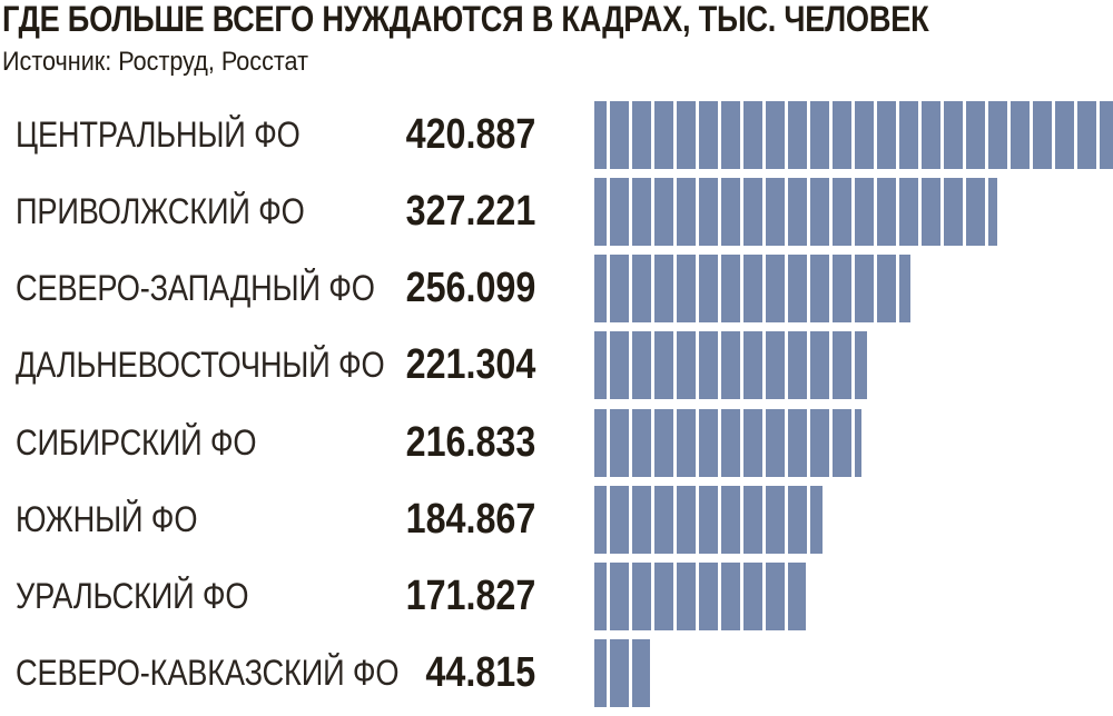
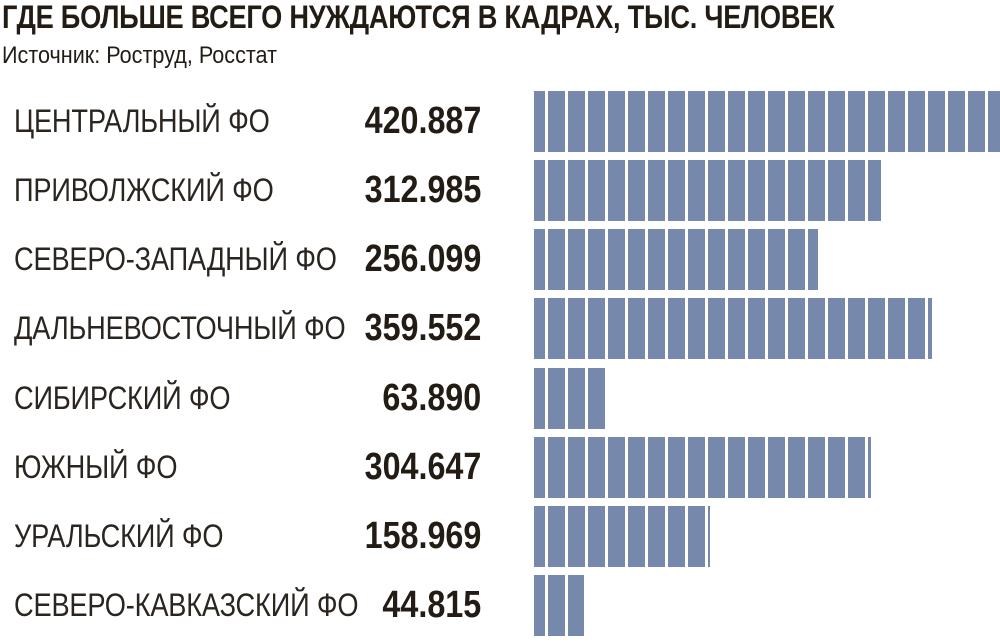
ПРИВОЛЖСКИЙ ФО: 327.221 -> 312.985
ДАЛЬНЕВОСТОЧНЫЙ ФО: 221.304 -> 359.552
СИБИРСКИЙ ФО: 216.833 -> 63.890
ЮЖНЫЙ ФО: 184.867 -> 304.647
УРАЛЬСКИЙ ФО: 171.827 -> 158.969
